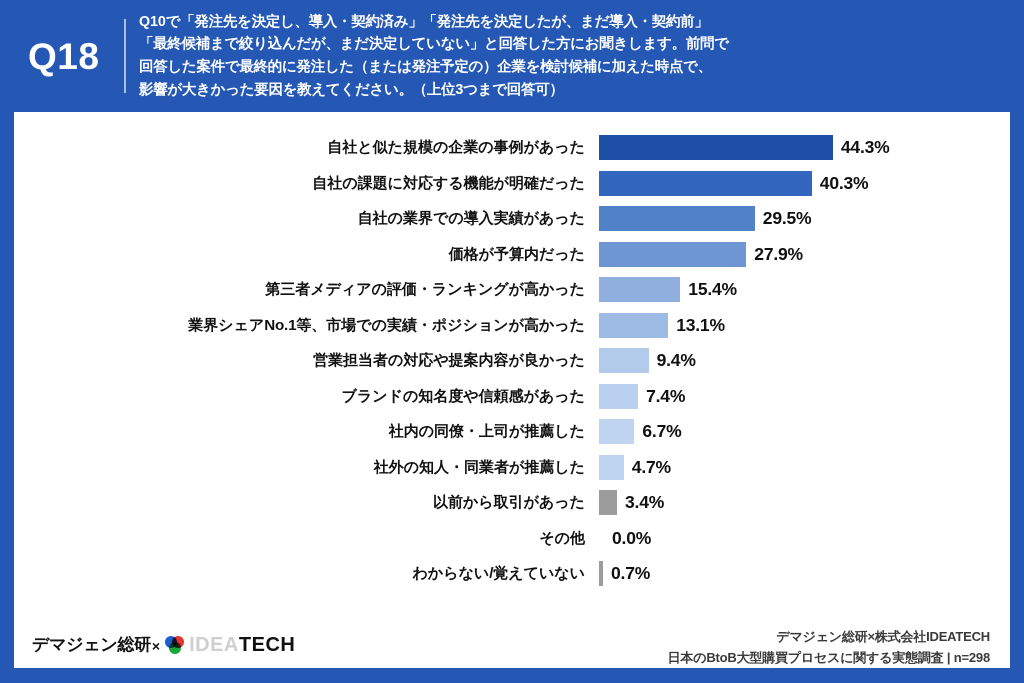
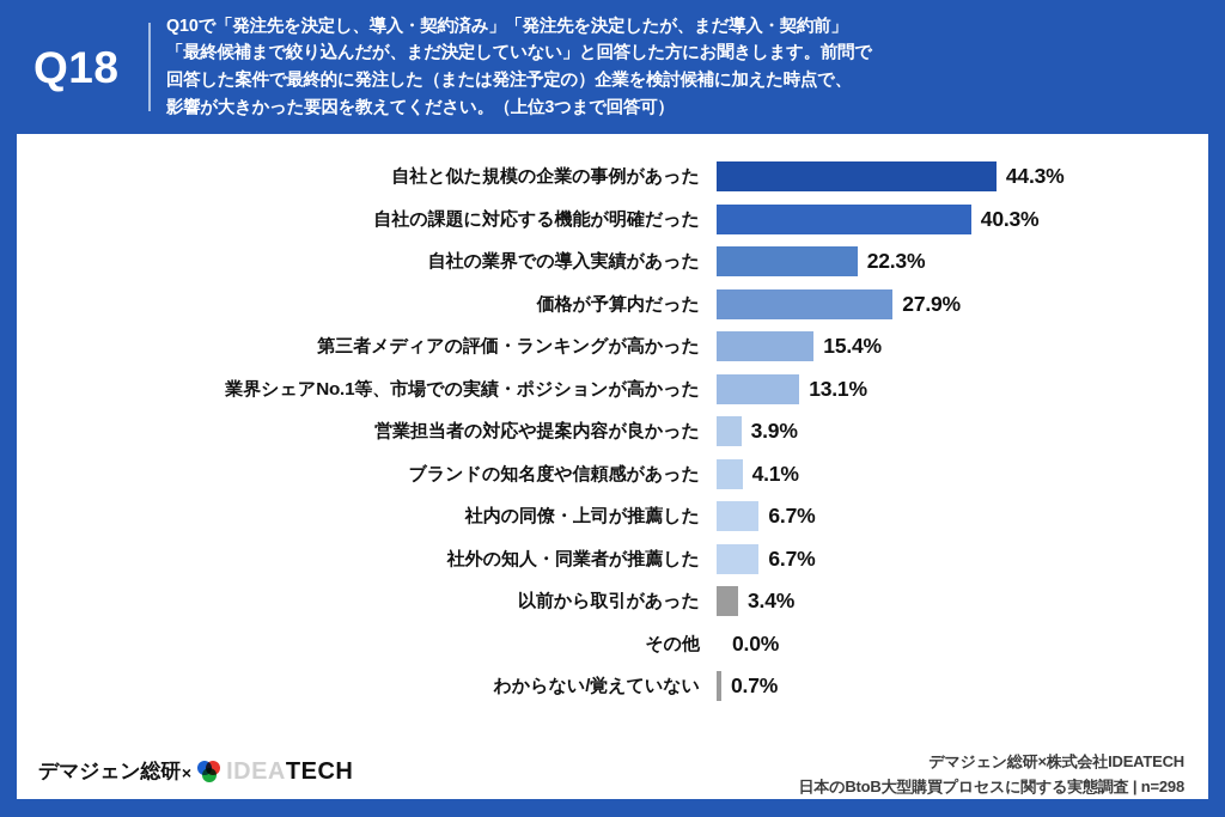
自社の業界での導入実績があった: 29.5% -> 22.3%
営業担当者の対応や提案内容が良かった: 9.4% -> 3.9%
ブランドの知名度や信頼感があった: 7.4% -> 4.1%
社外の知人・同業者が推薦した: 4.7% -> 6.7%
